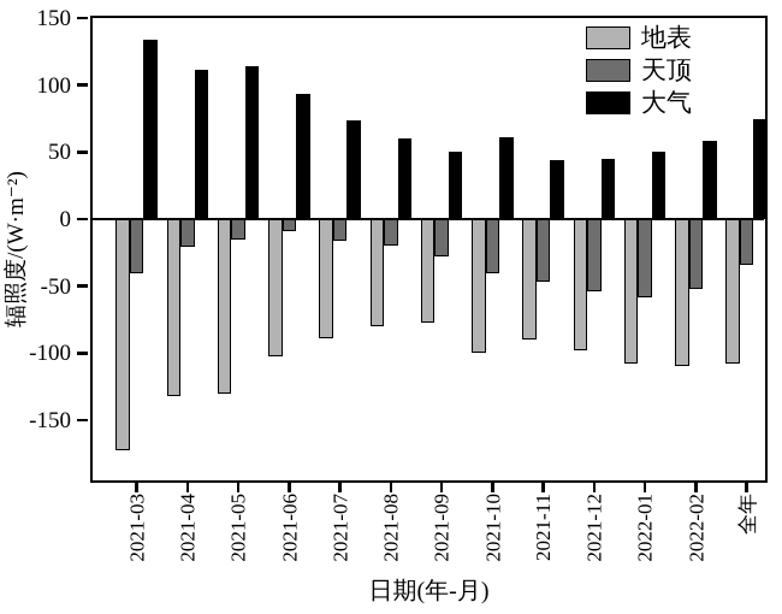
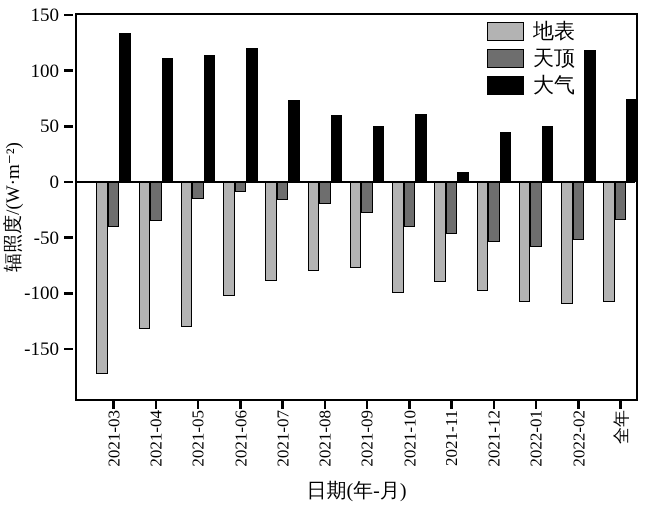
天顶/2021-04: -21 -> -35
大气/2021-06: 93 -> 120
大气/2021-11: 44 -> 9
大气/2022-02: 58 -> 119
